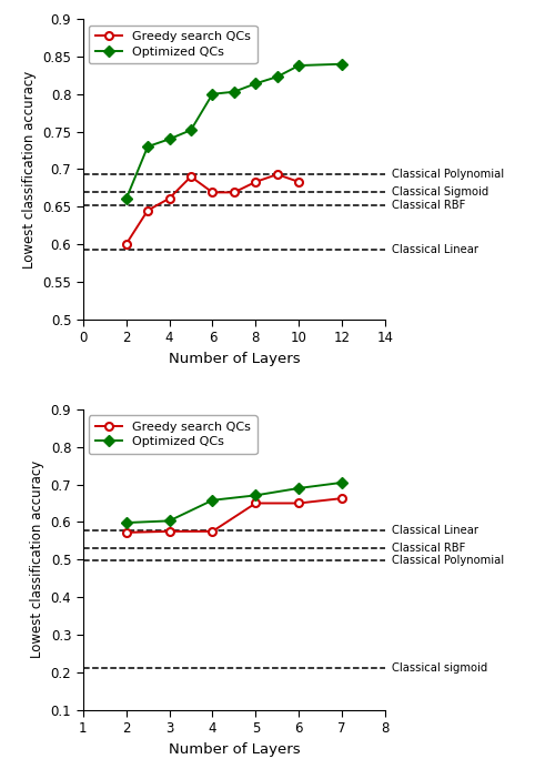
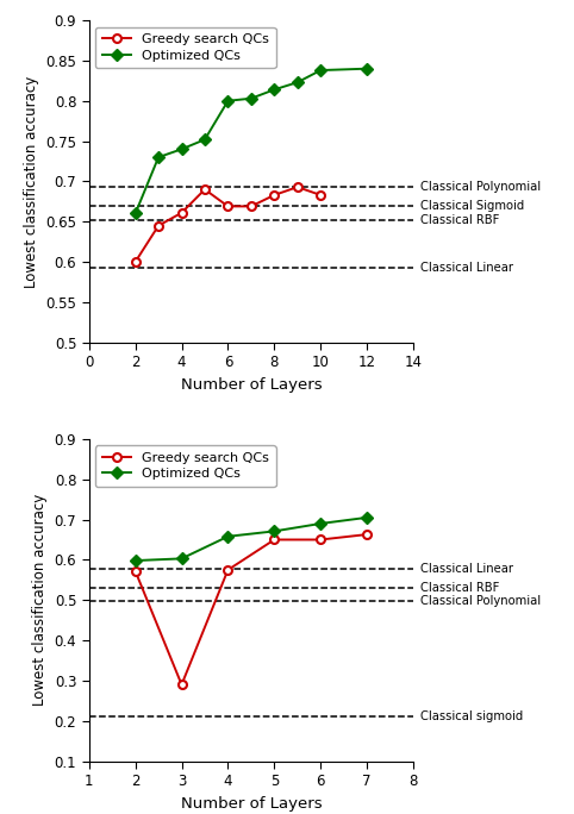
Greedy search QCs/3: 0.575 -> 0.290
